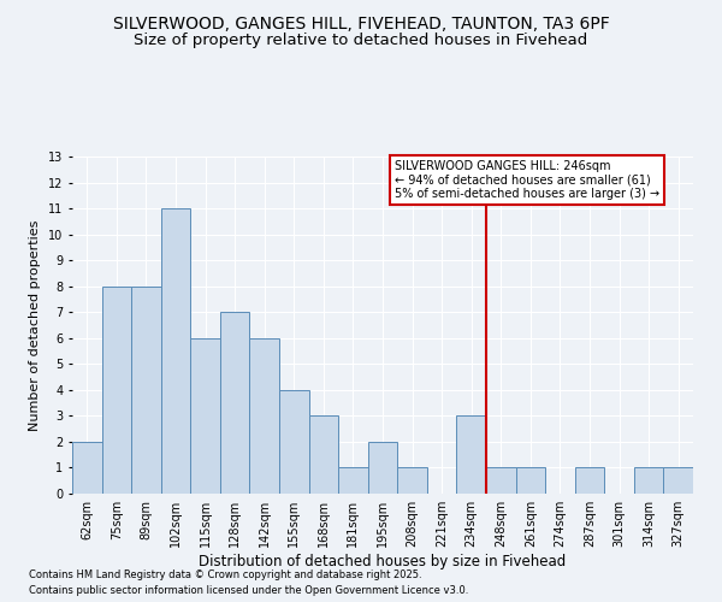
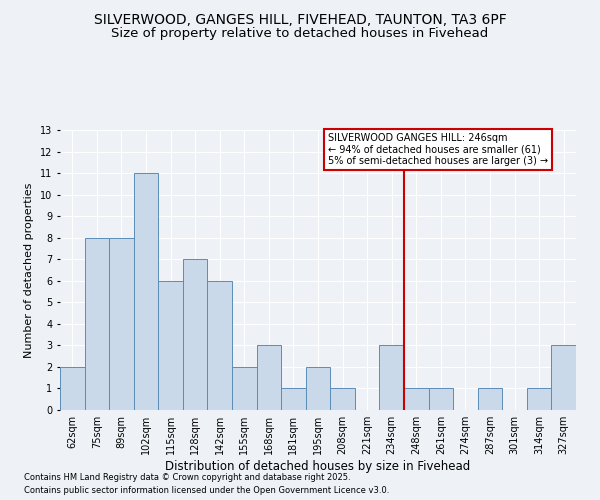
155sqm: 4 -> 2
327sqm: 1 -> 3
